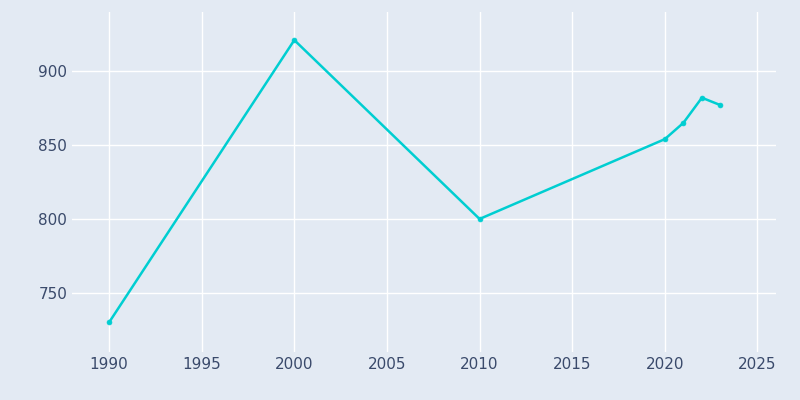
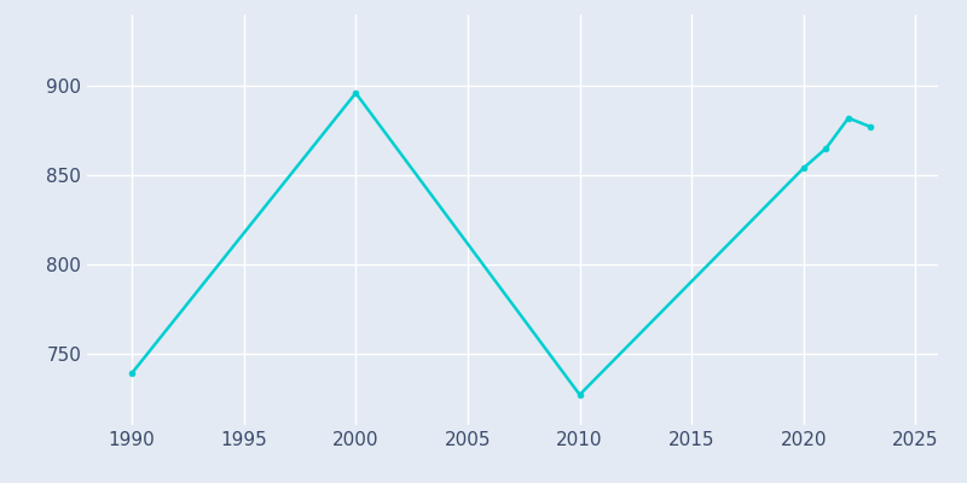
1990: 730 -> 739
2000: 921 -> 896
2010: 800 -> 727
